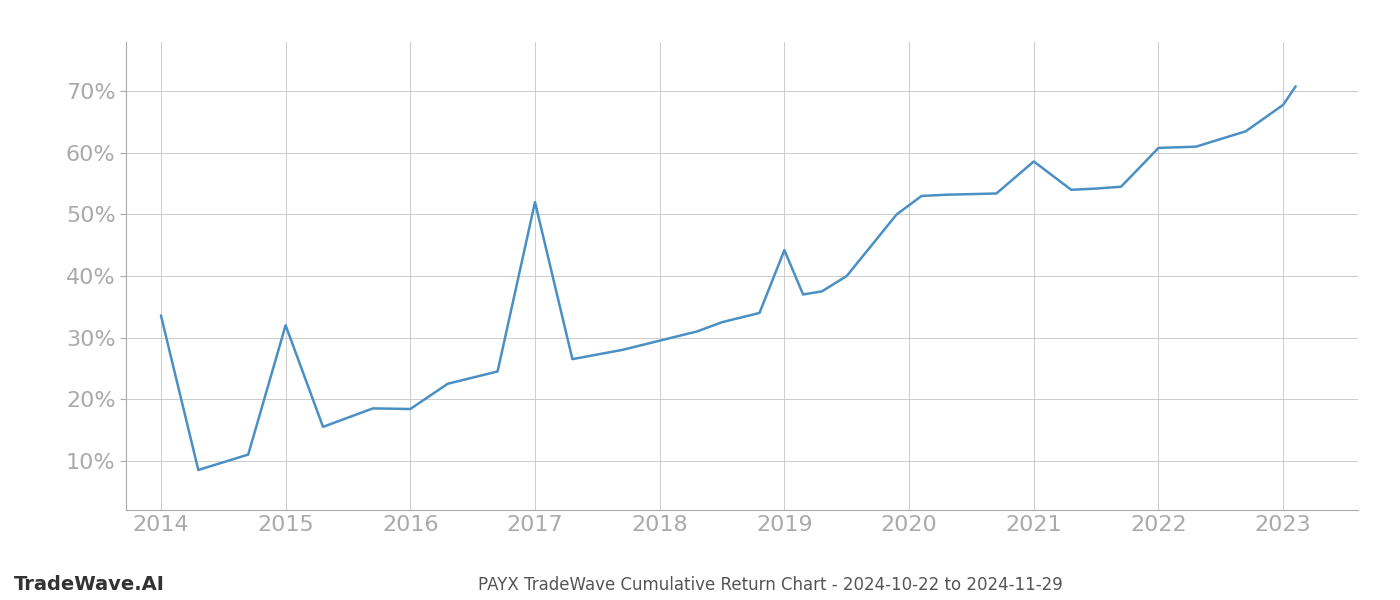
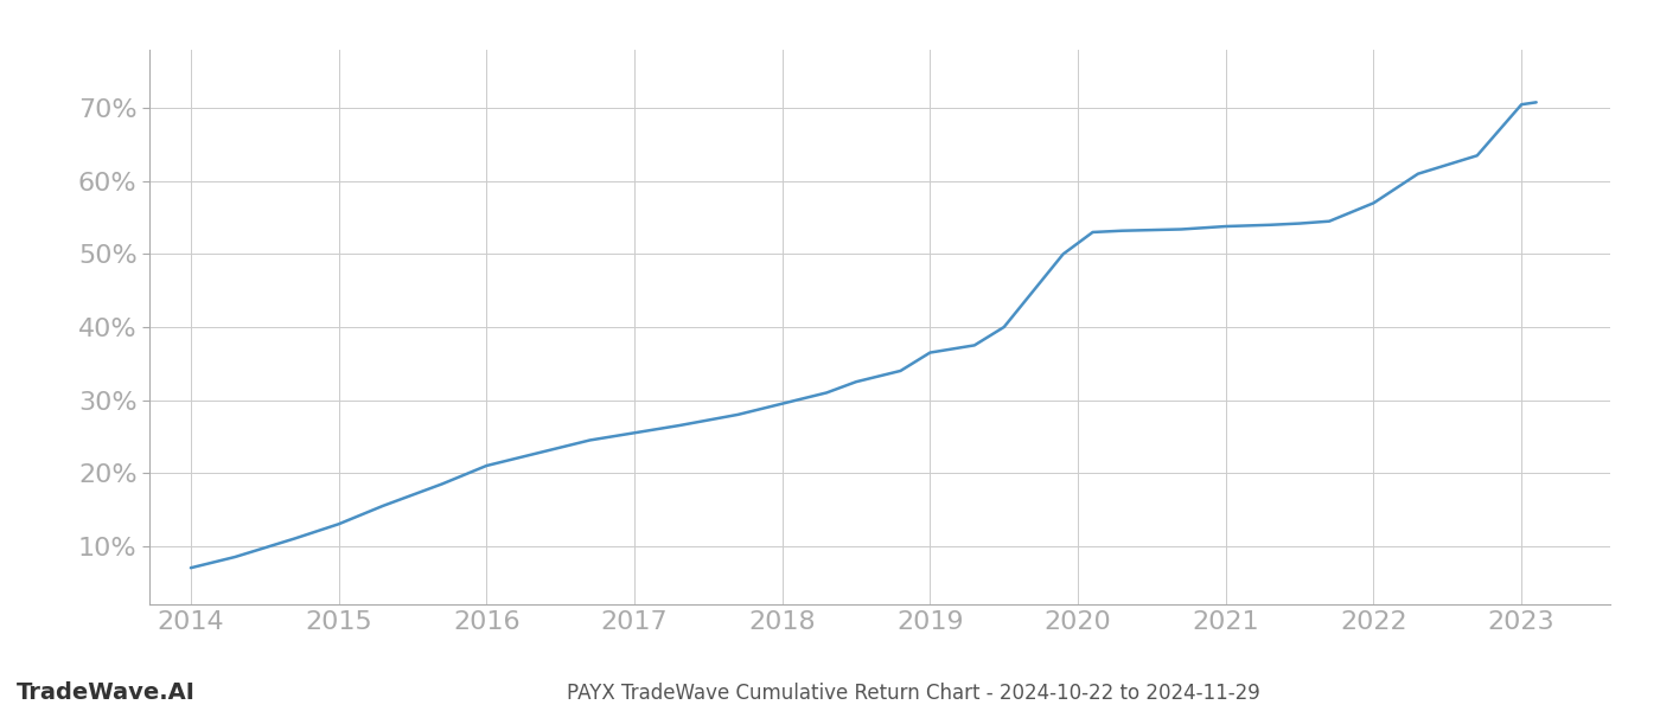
2014: 33.6% -> 7.0%
2015: 32.0% -> 13.0%
2016: 18.4% -> 21.0%
2017: 52.0% -> 25.5%
2019: 44.2% -> 36.5%
2021: 58.6% -> 53.8%
2022: 60.8% -> 57.0%
2023: 67.8% -> 70.5%
